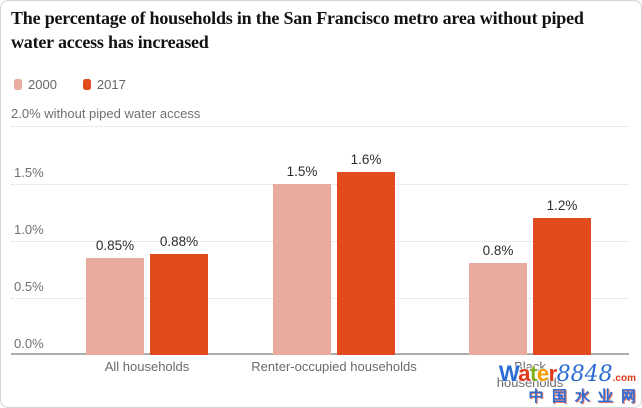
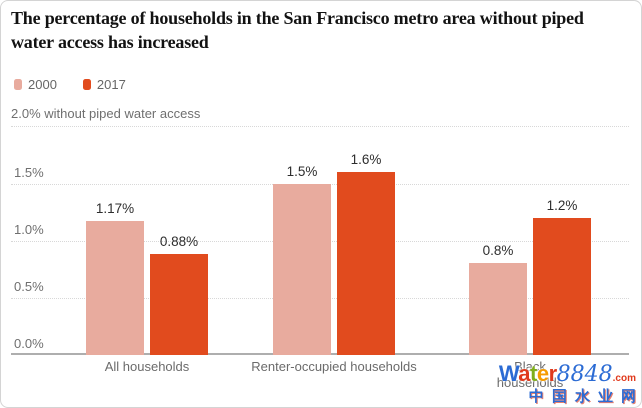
2000/All households: 0.85% -> 1.17%
